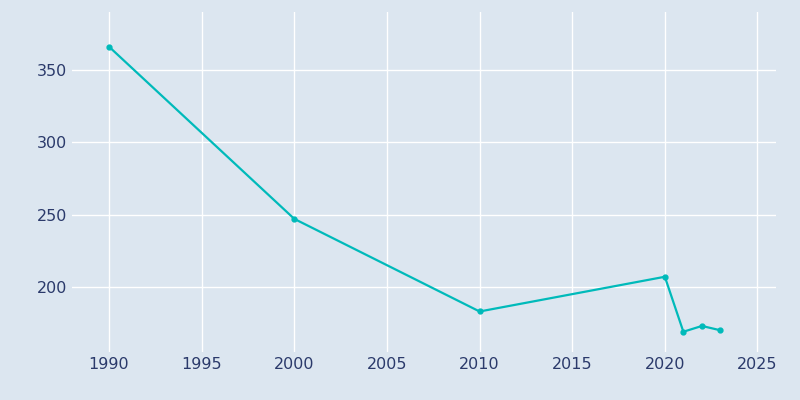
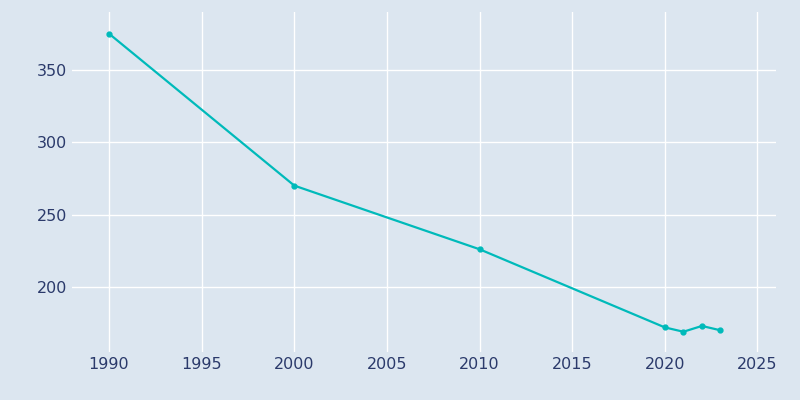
1990: 366 -> 375
2000: 247 -> 270
2010: 183 -> 226
2020: 207 -> 172
